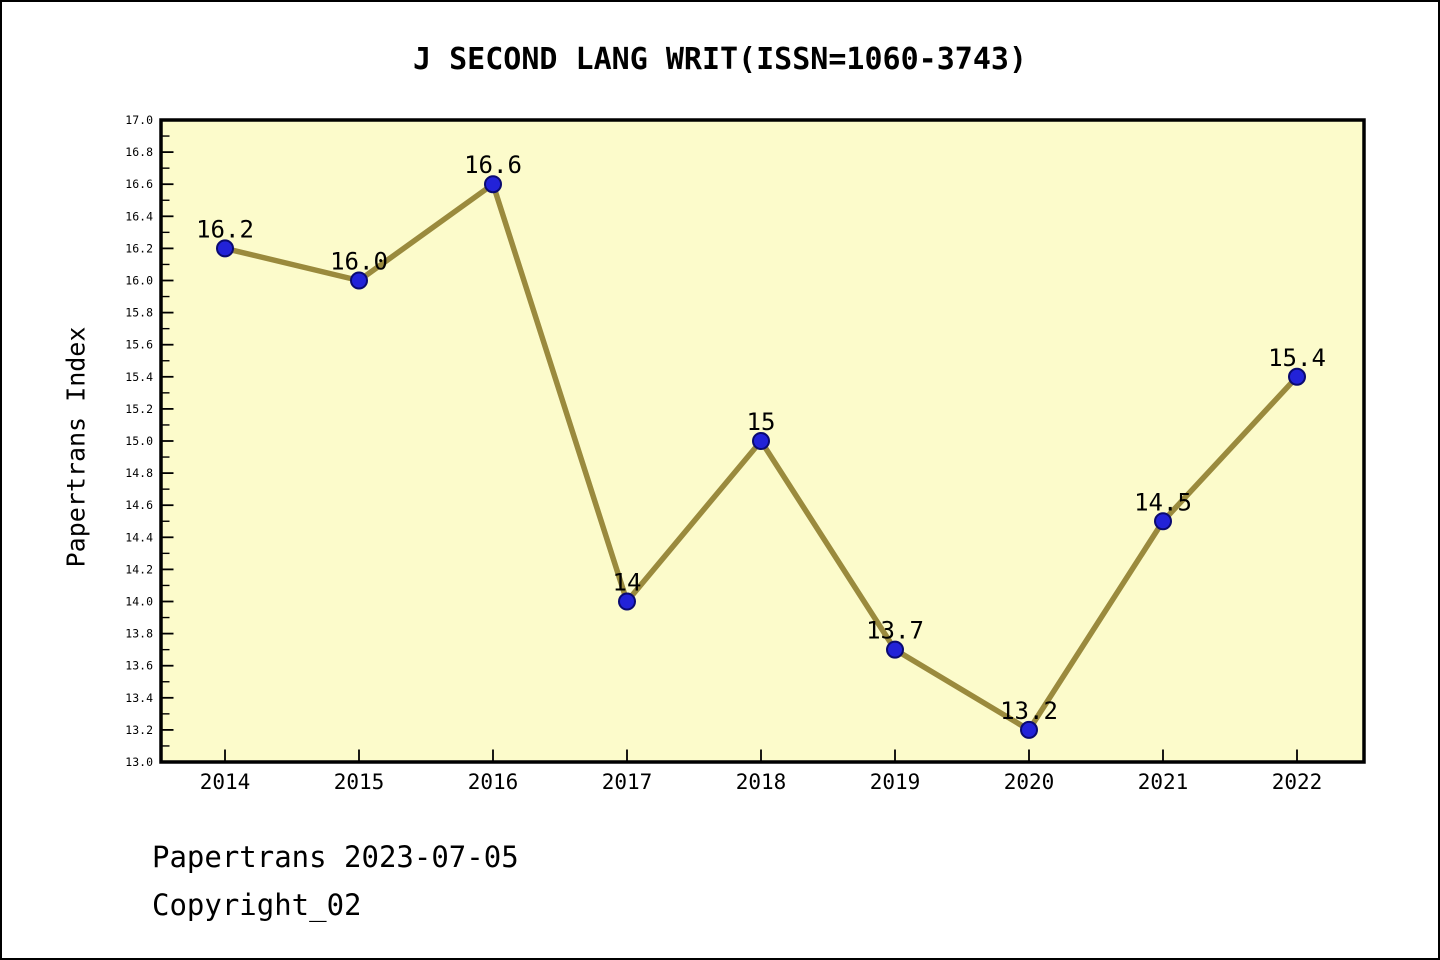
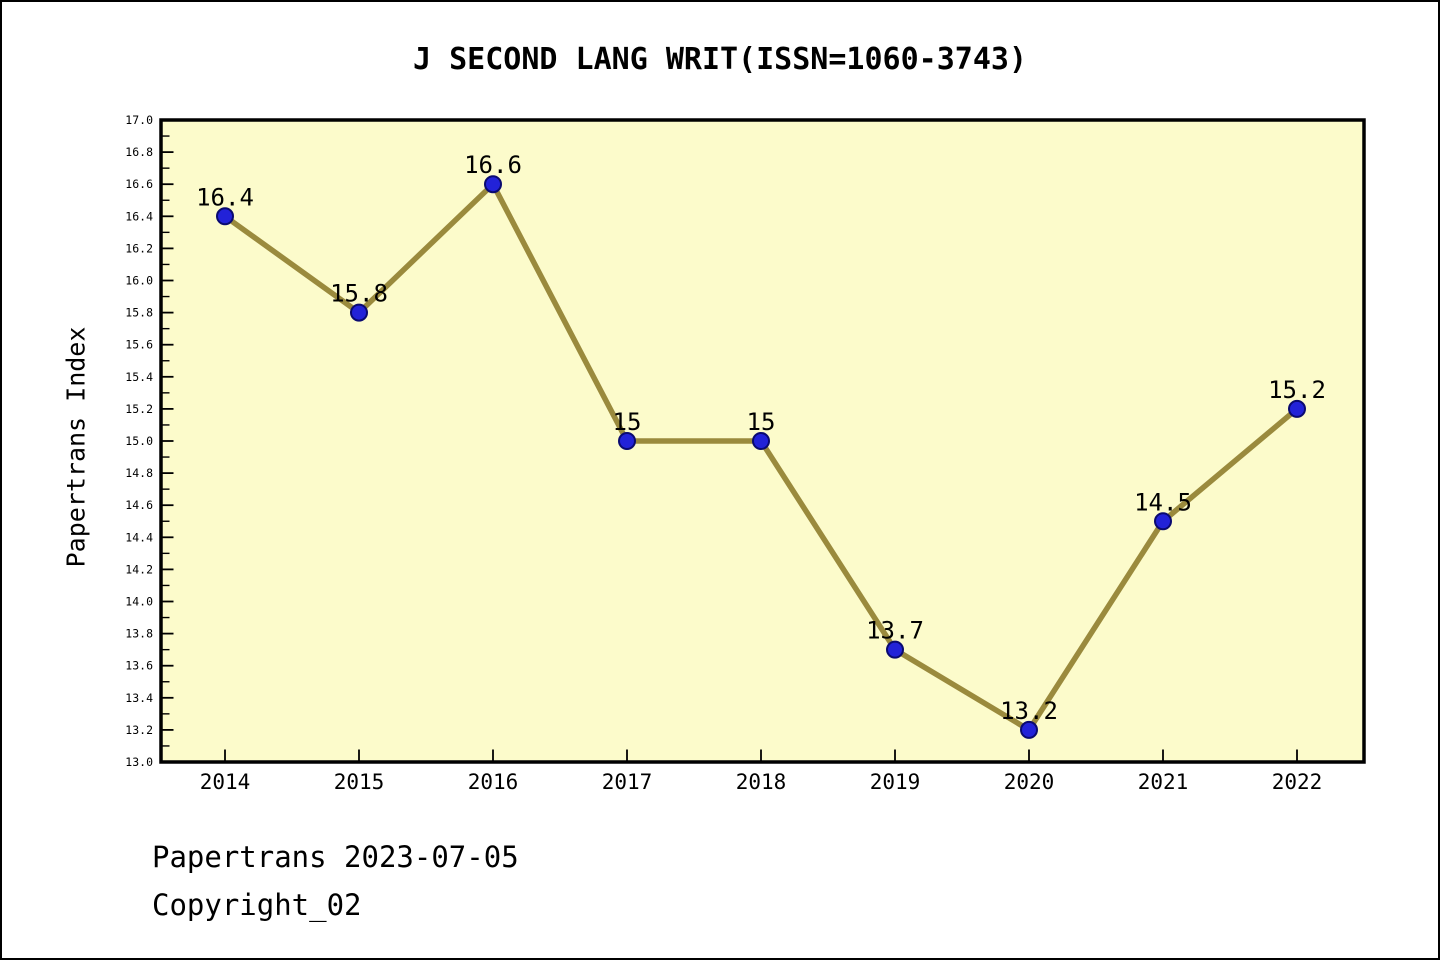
2014: 16.2 -> 16.4
2015: 16.0 -> 15.8
2017: 14 -> 15
2022: 15.4 -> 15.2
